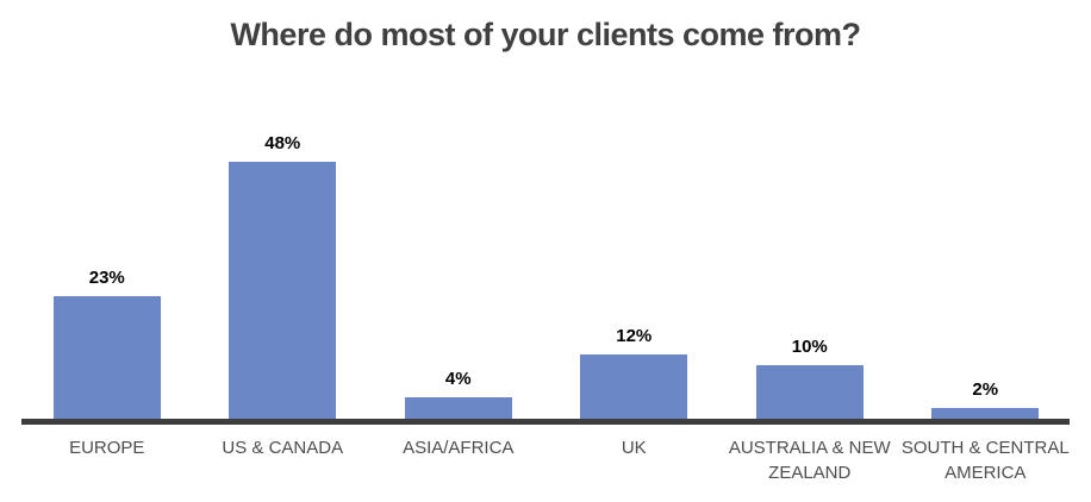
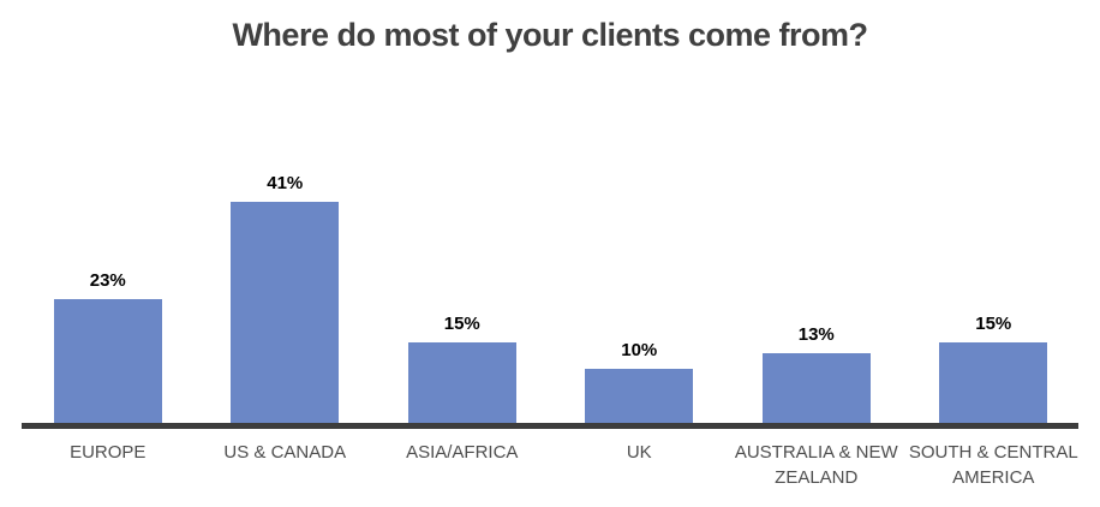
US & CANADA: 48% -> 41%
ASIA/AFRICA: 4% -> 15%
UK: 12% -> 10%
AUSTRALIA & NEW ZEALAND: 10% -> 13%
SOUTH & CENTRAL AMERICA: 2% -> 15%
